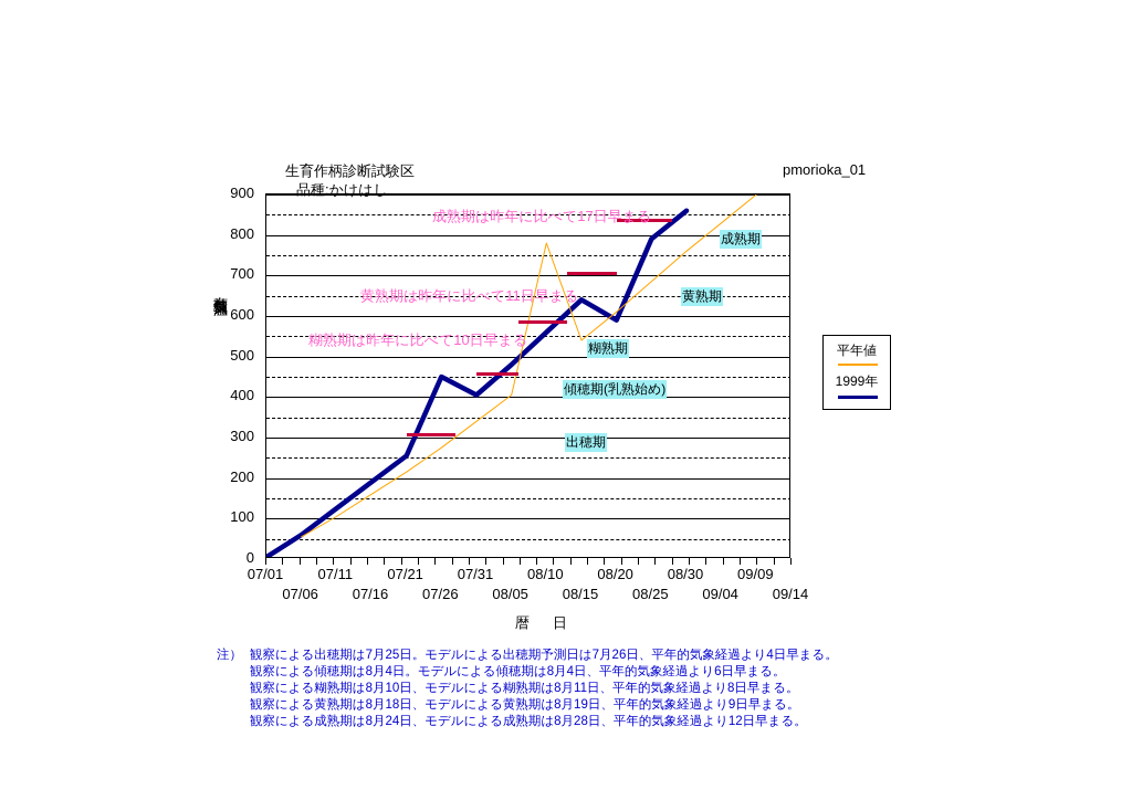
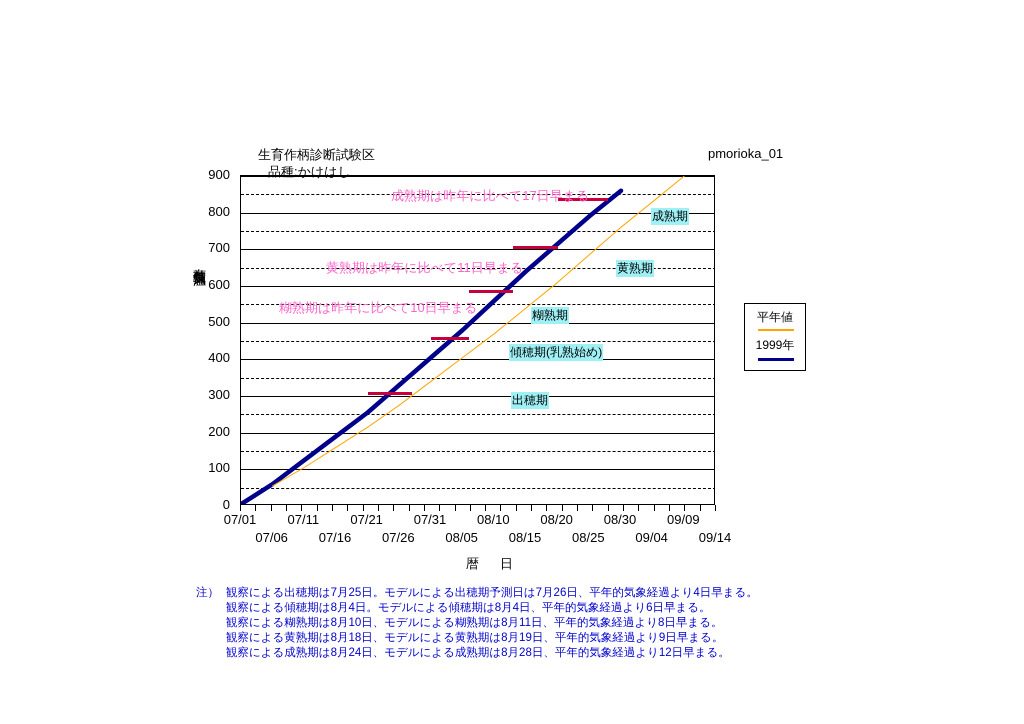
1999年/07/26: 450 -> 330
平年値/08/10: 780 -> 470
1999年/08/20: 590 -> 720
